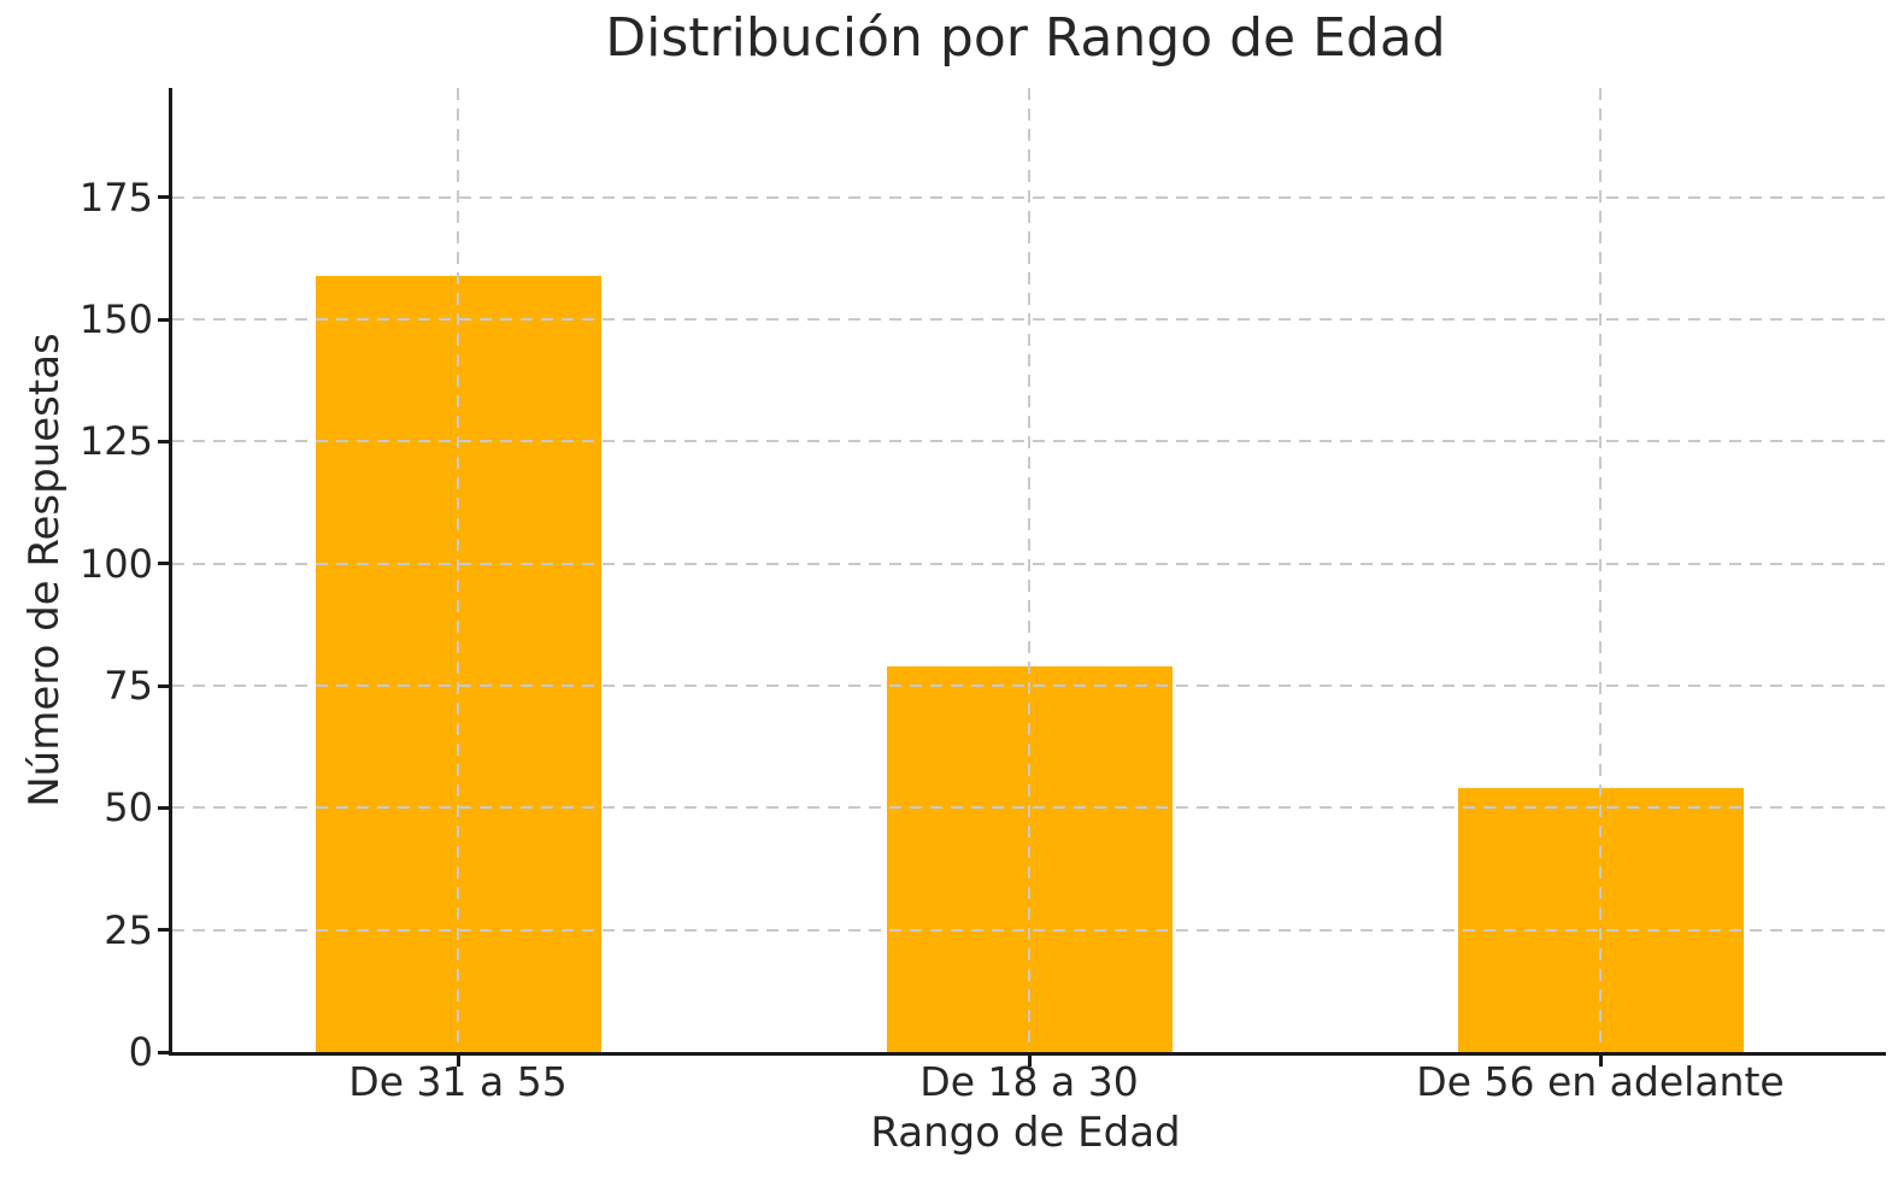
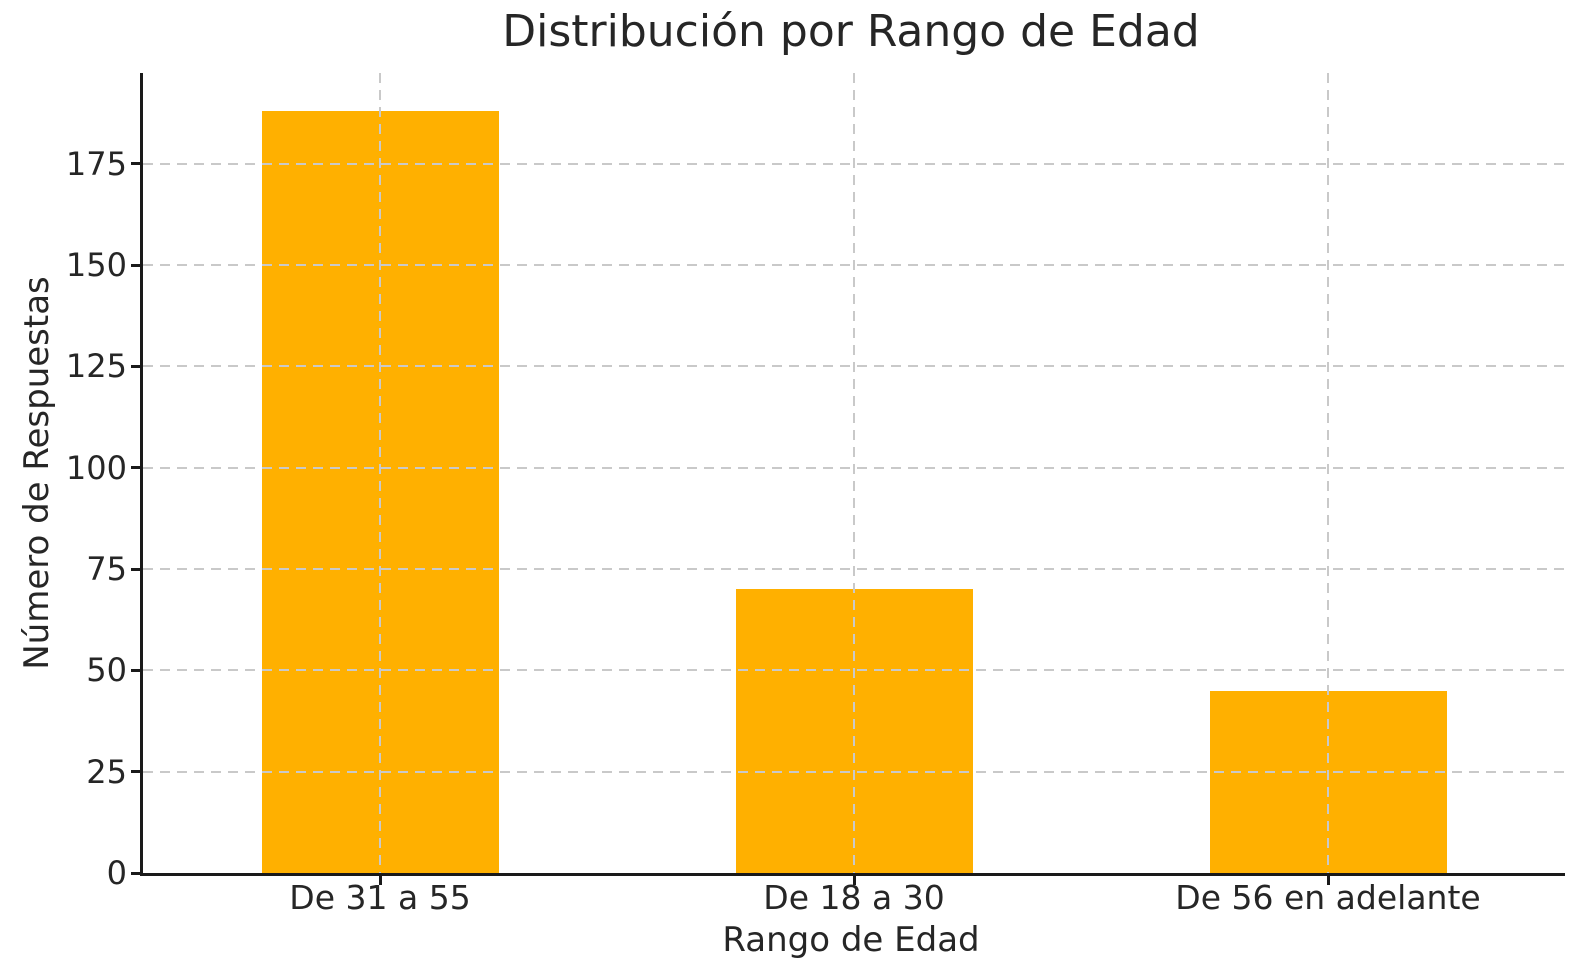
De 31 a 55: 159 -> 188
De 18 a 30: 79 -> 70
De 56 en adelante: 54 -> 45
